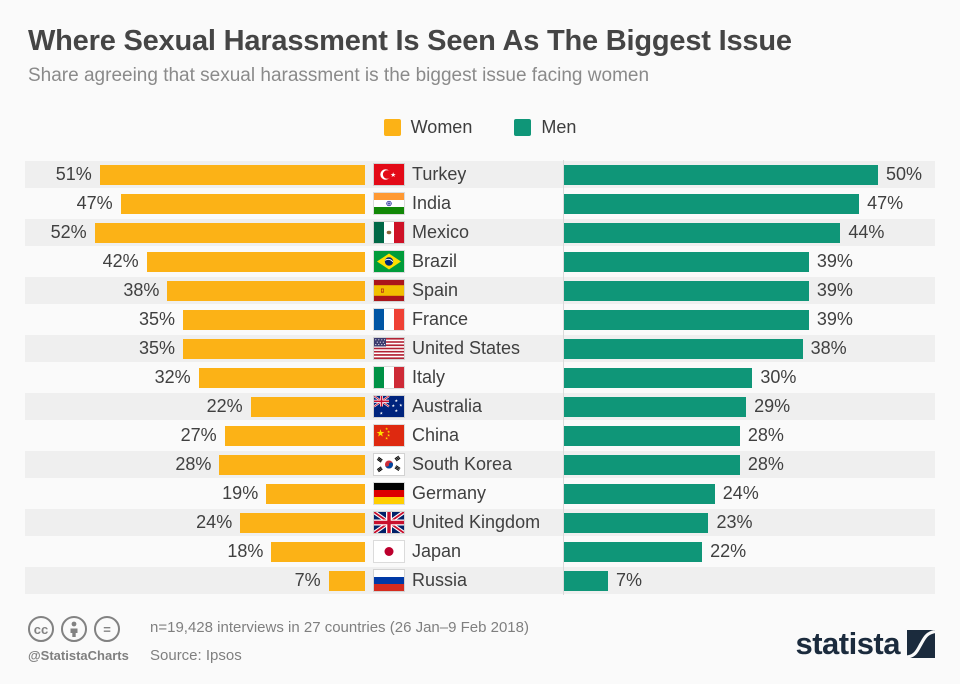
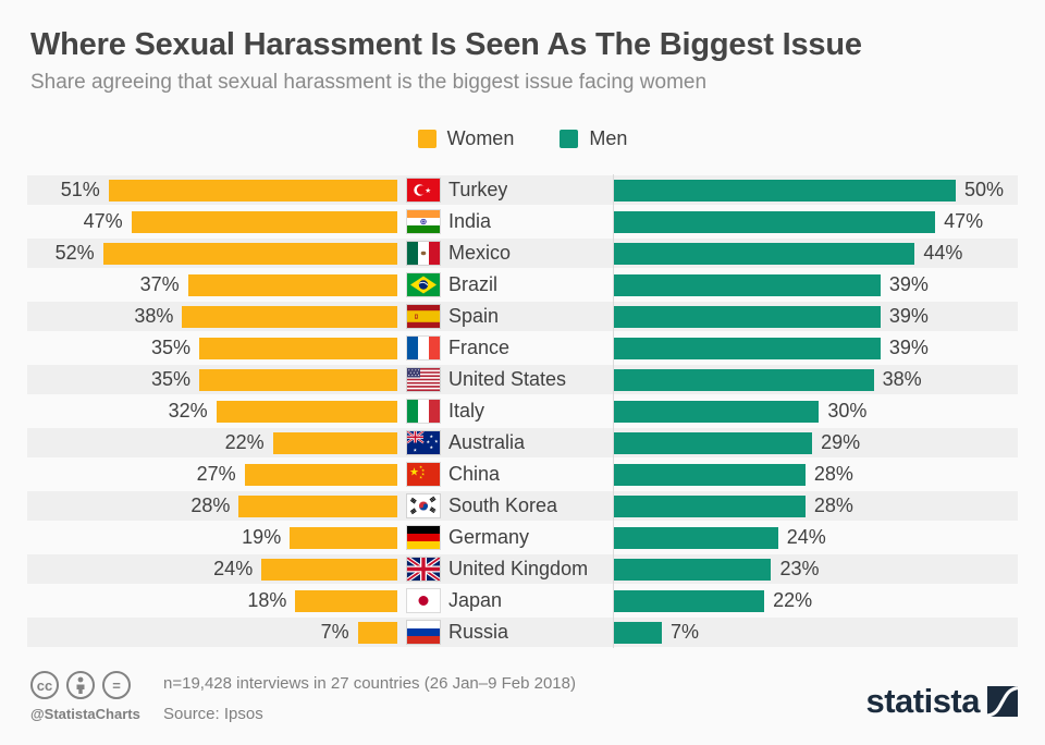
Women/Brazil: 42% -> 37%
